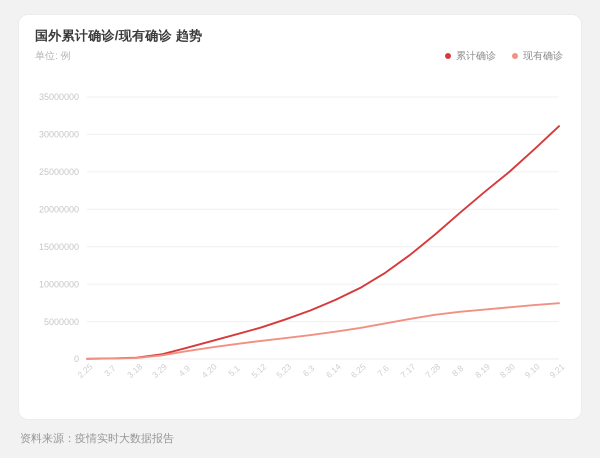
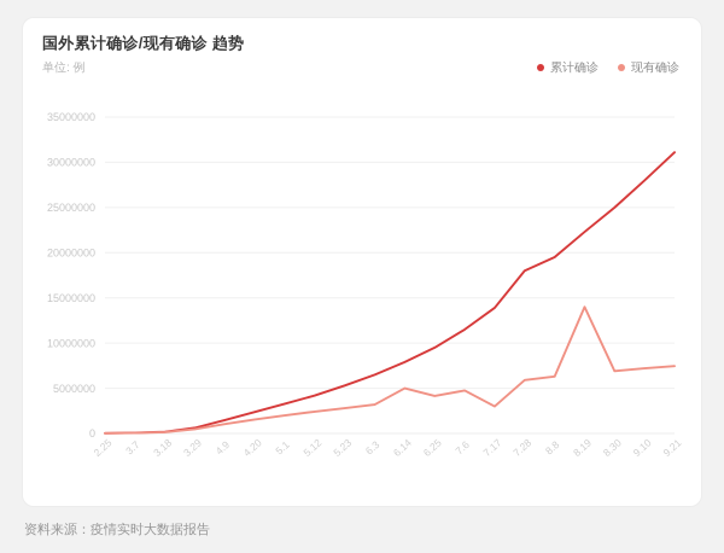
现有确诊/6.14: 4000000 -> 5000000
现有确诊/7.17: 5000000 -> 3000000
累计确诊/7.28: 17000000 -> 18000000
现有确诊/8.19: 7000000 -> 14000000
